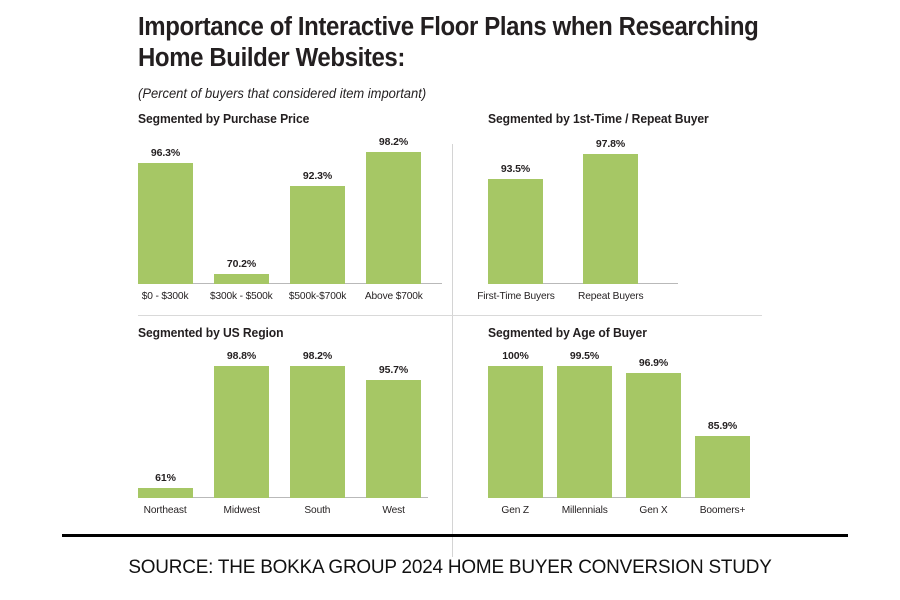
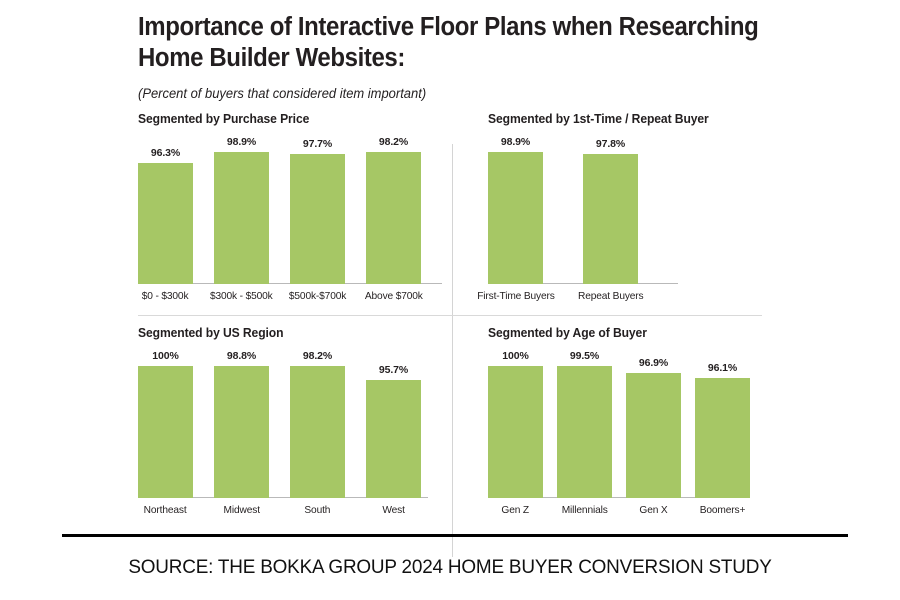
Segmented by Purchase Price/$300k - $500k: 70.2% -> 98.9%
Segmented by Purchase Price/$500k-$700k: 92.3% -> 97.7%
Segmented by 1st-Time / Repeat Buyer/First-Time Buyers: 93.5% -> 98.9%
Segmented by US Region/Northeast: 61% -> 100%
Segmented by Age of Buyer/Boomers+: 85.9% -> 96.1%
